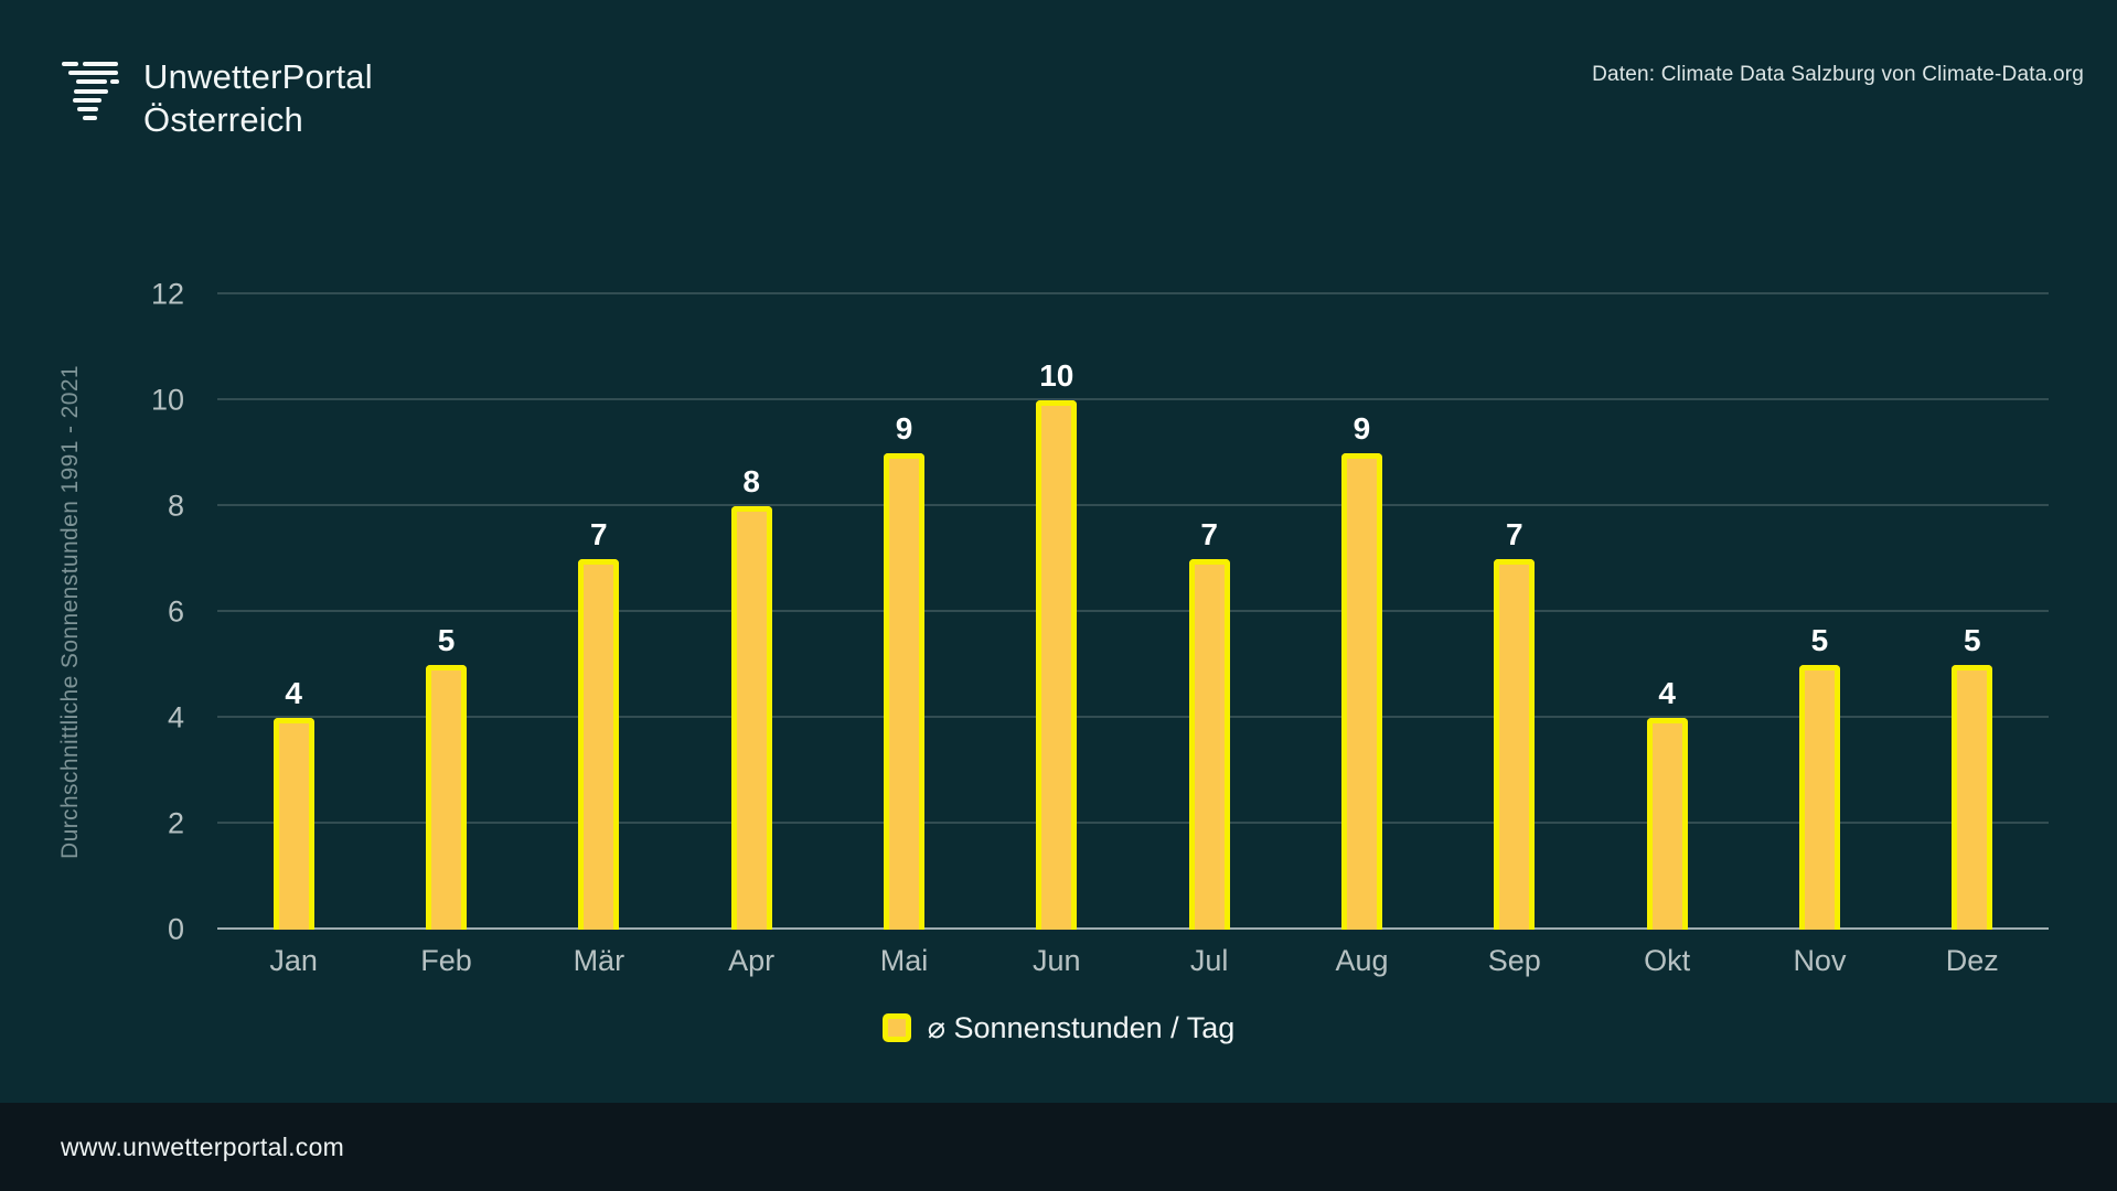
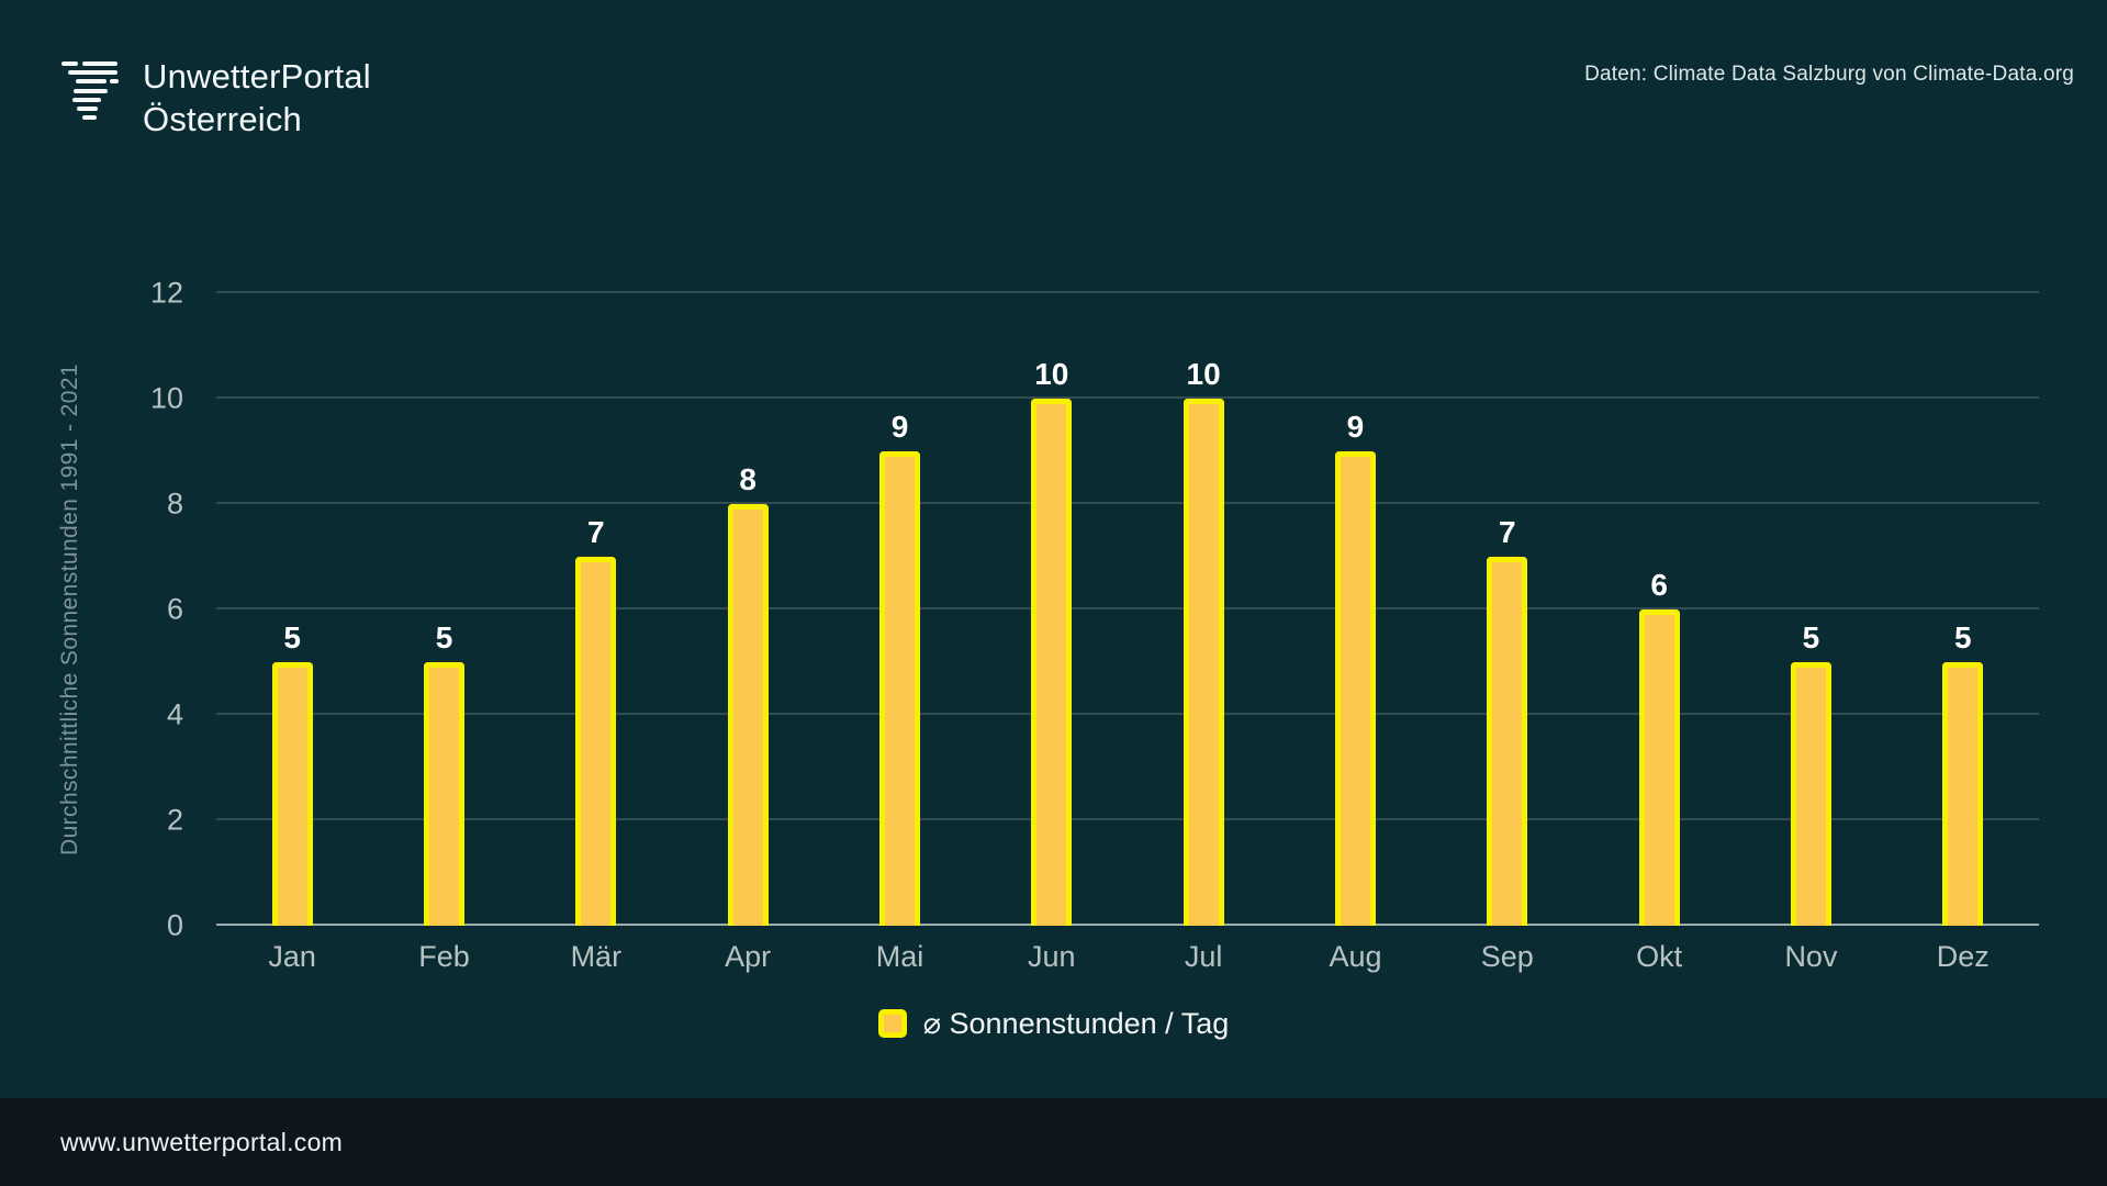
Jan: 4 -> 5
Jul: 7 -> 10
Okt: 4 -> 6
